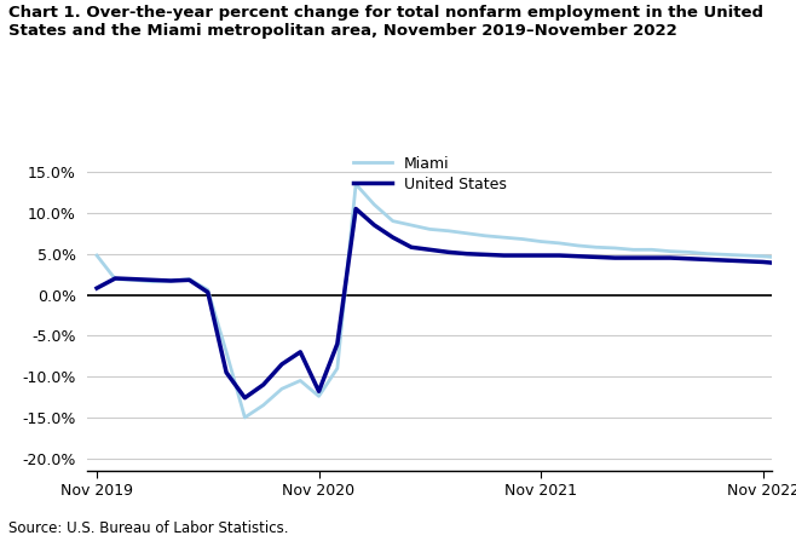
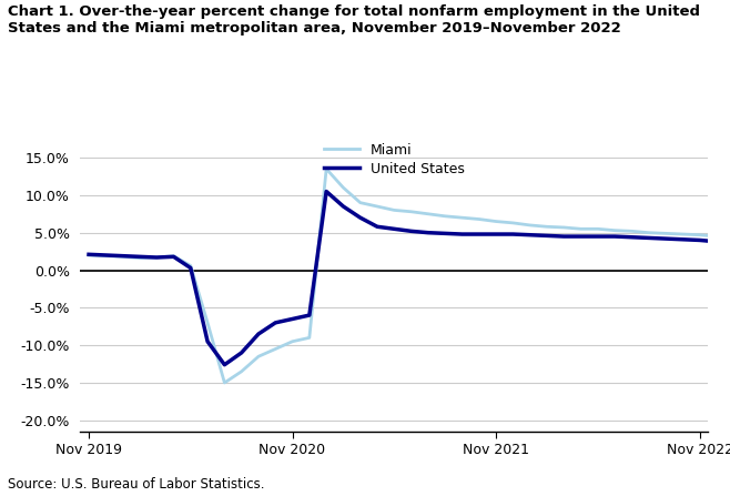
Miami/Nov 2019: 4.8% -> 2.0%
United States/Nov 2019: 0.8% -> 2.1%
Miami/Nov 2020: -12.4% -> -9.5%
United States/Nov 2020: -11.8% -> -6.5%
